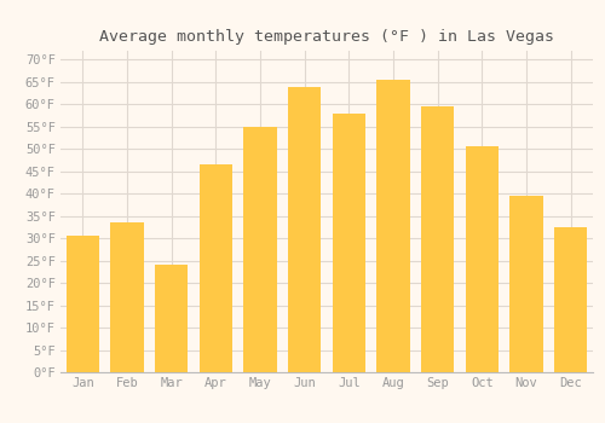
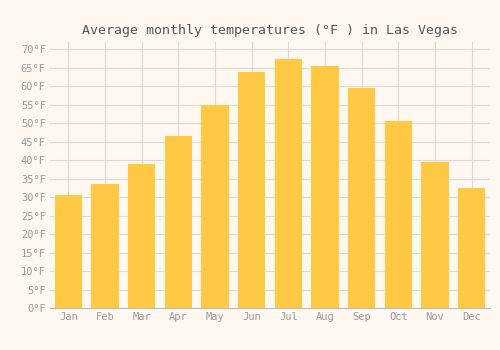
Mar: 24.0°F -> 39.0°F
Jul: 58.0°F -> 67.5°F
